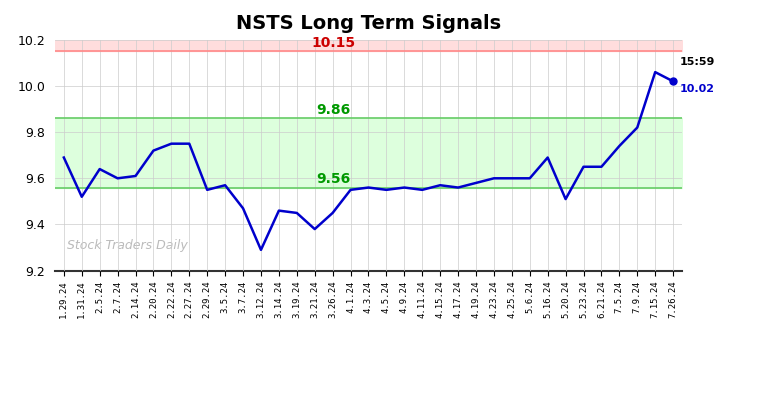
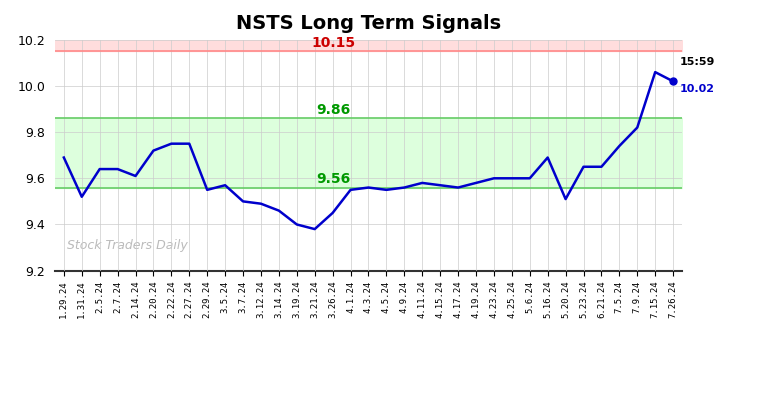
2.7.24: 9.60 -> 9.64
3.7.24: 9.47 -> 9.50
3.12.24: 9.29 -> 9.49
3.19.24: 9.45 -> 9.40
4.11.24: 9.55 -> 9.58
